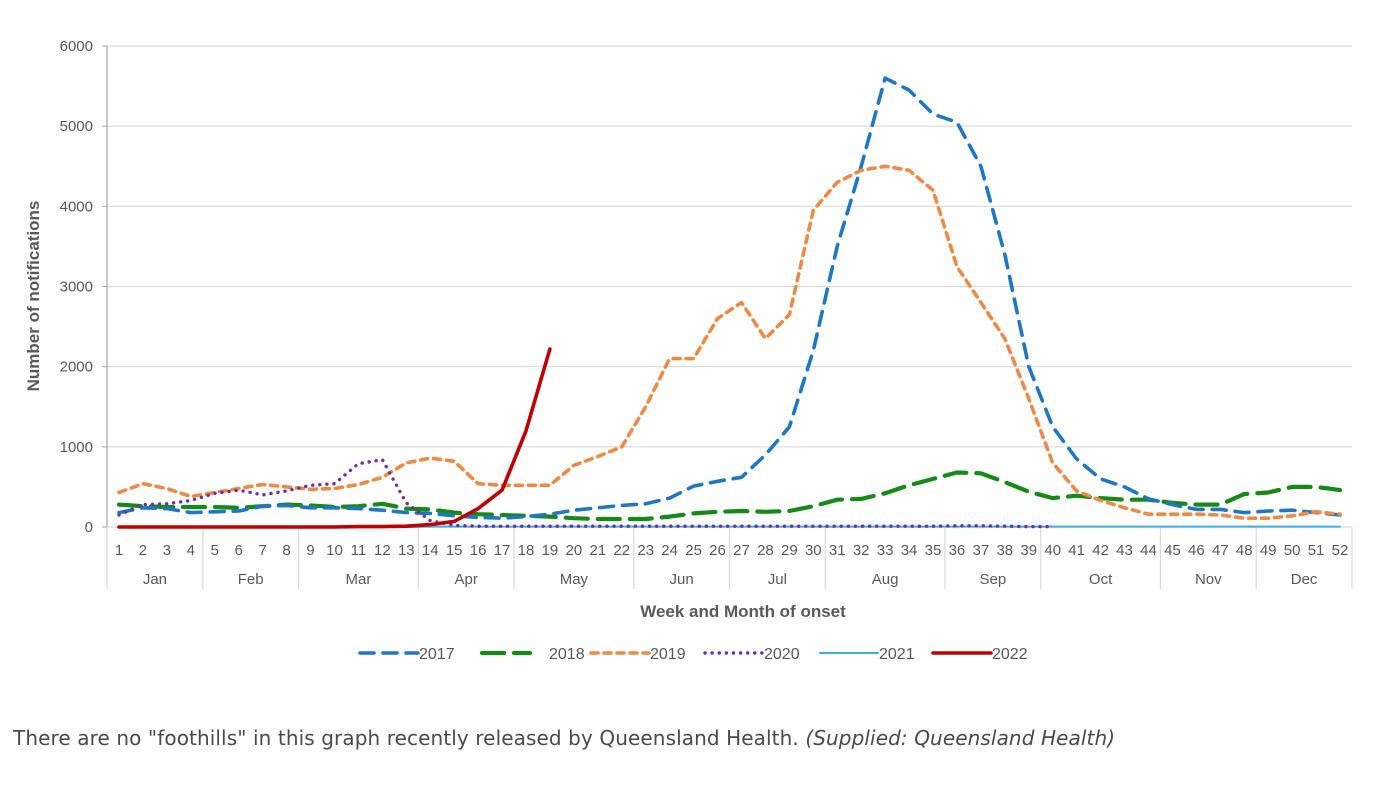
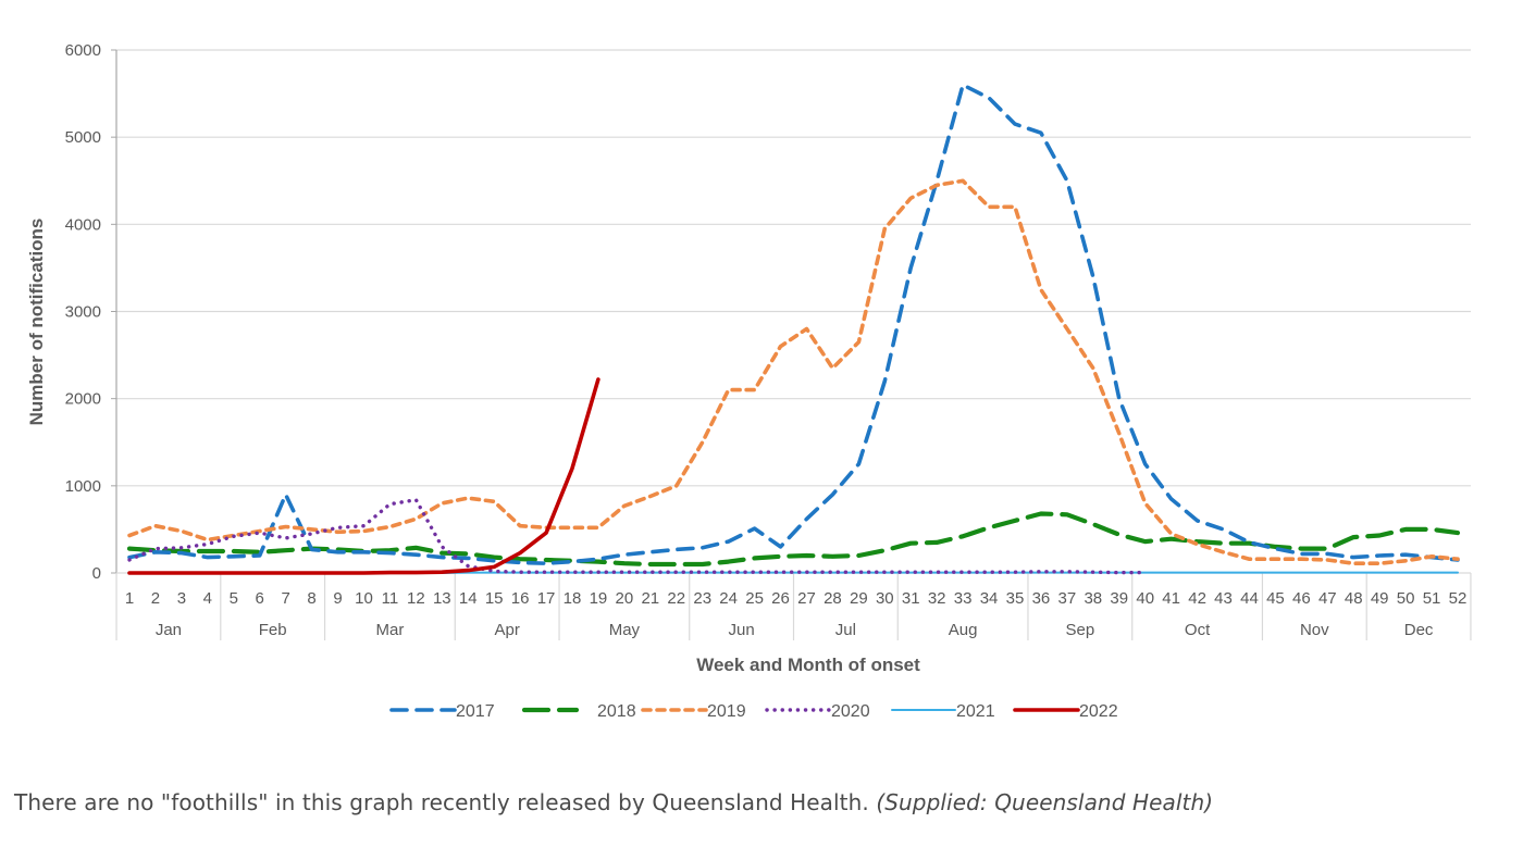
2017/7: 300 -> 900
2017/26: 600 -> 300
2019/34: 4400 -> 4200
